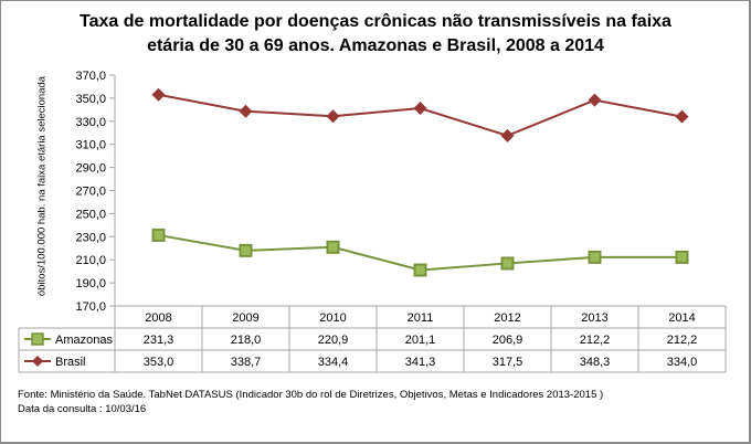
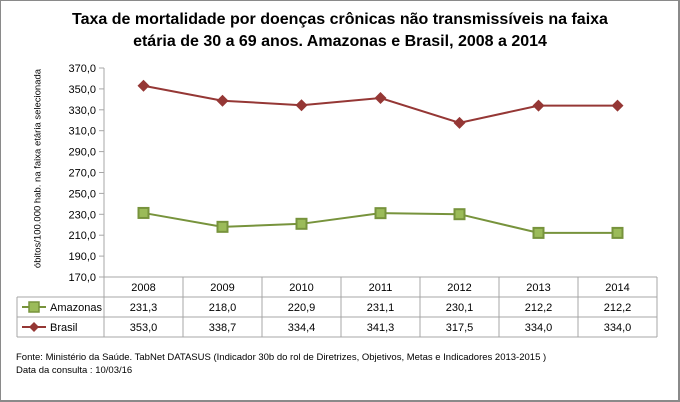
Amazonas/2011: 201,1 -> 231,1
Amazonas/2012: 206,9 -> 230,1
Brasil/2013: 348,3 -> 334,0
